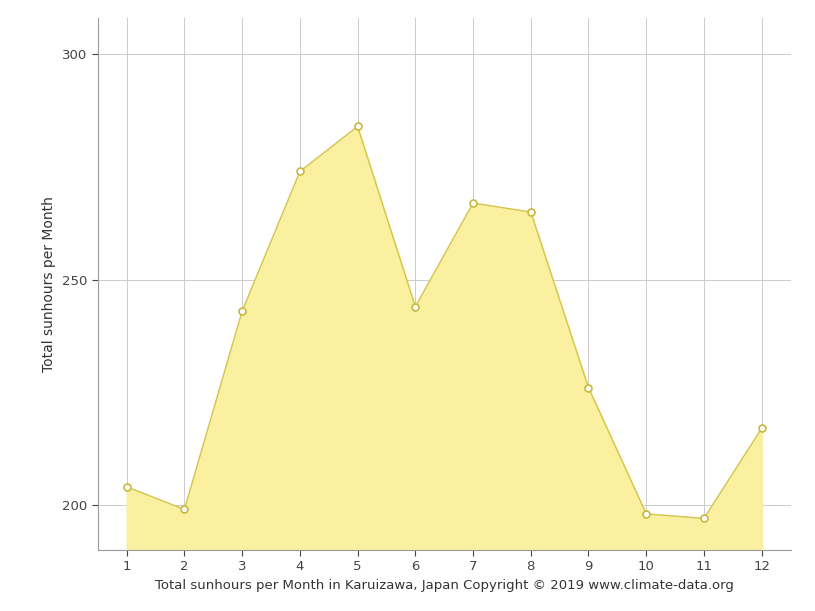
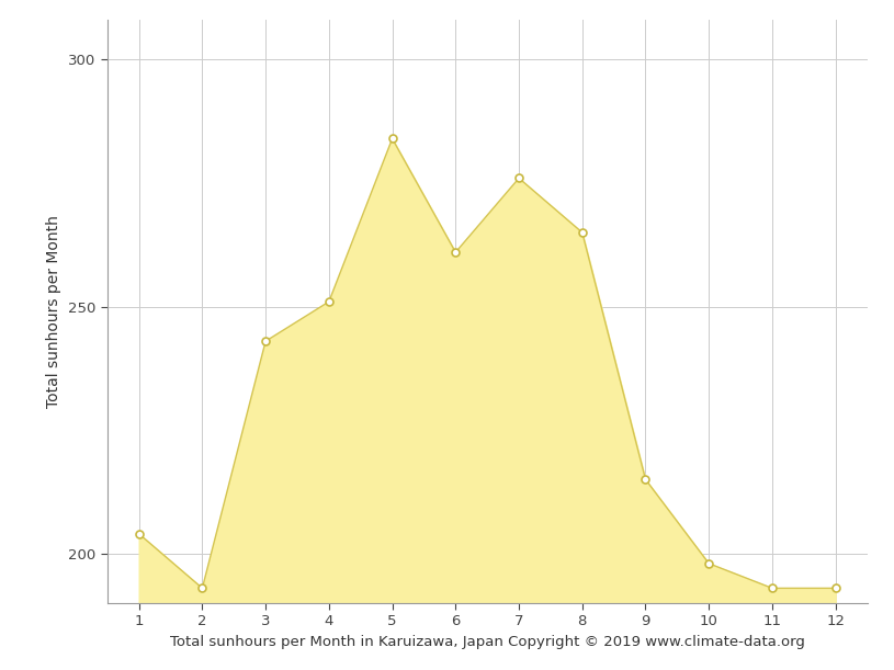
2: 199 -> 193
4: 274 -> 251
6: 244 -> 261
7: 267 -> 276
9: 226 -> 215
11: 197 -> 193
12: 217 -> 193
